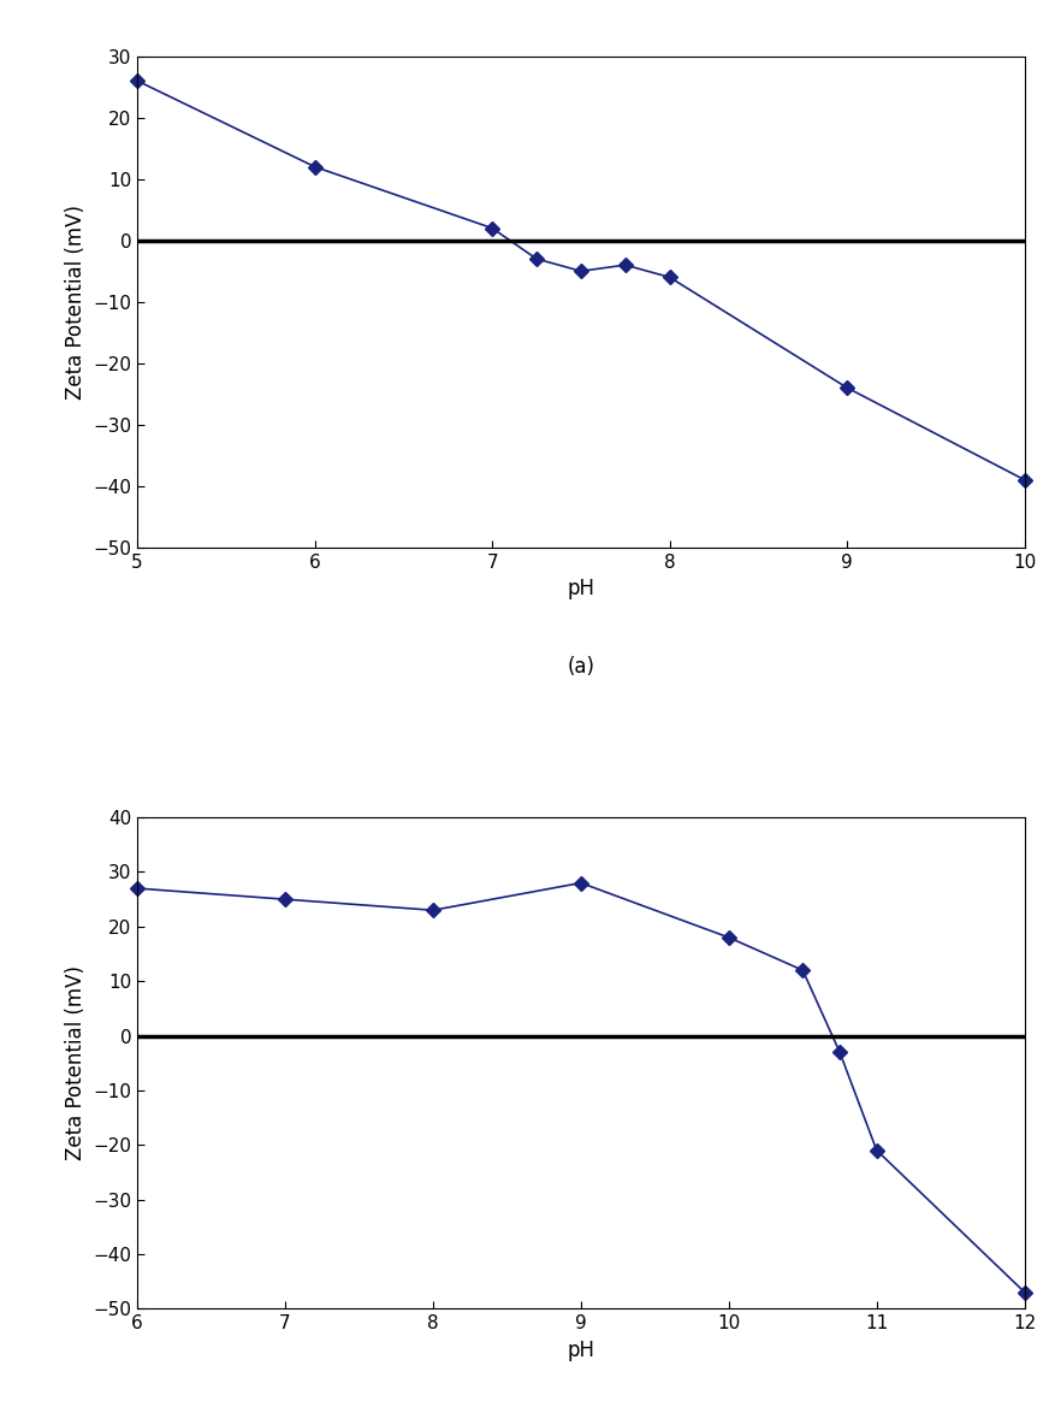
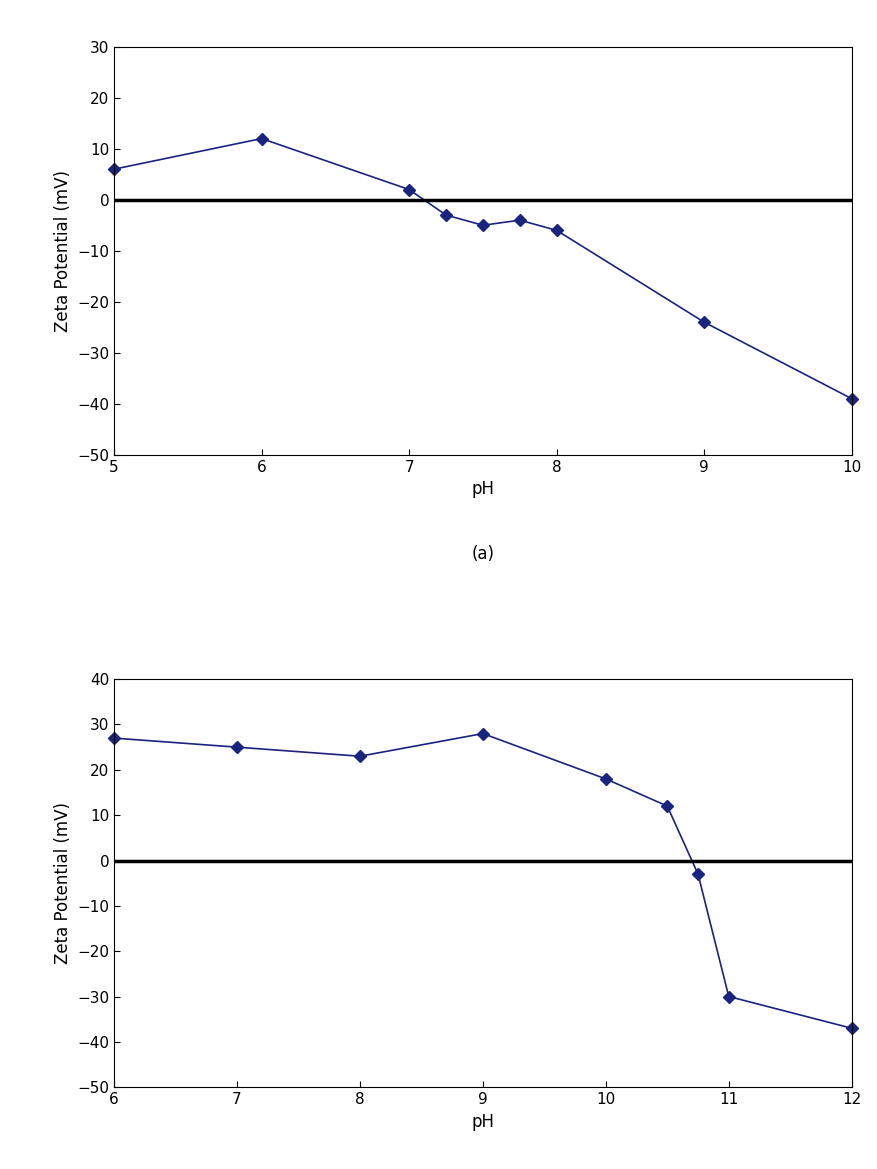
5: 26 -> 6
11: -21 -> -30
12: -47 -> -37
